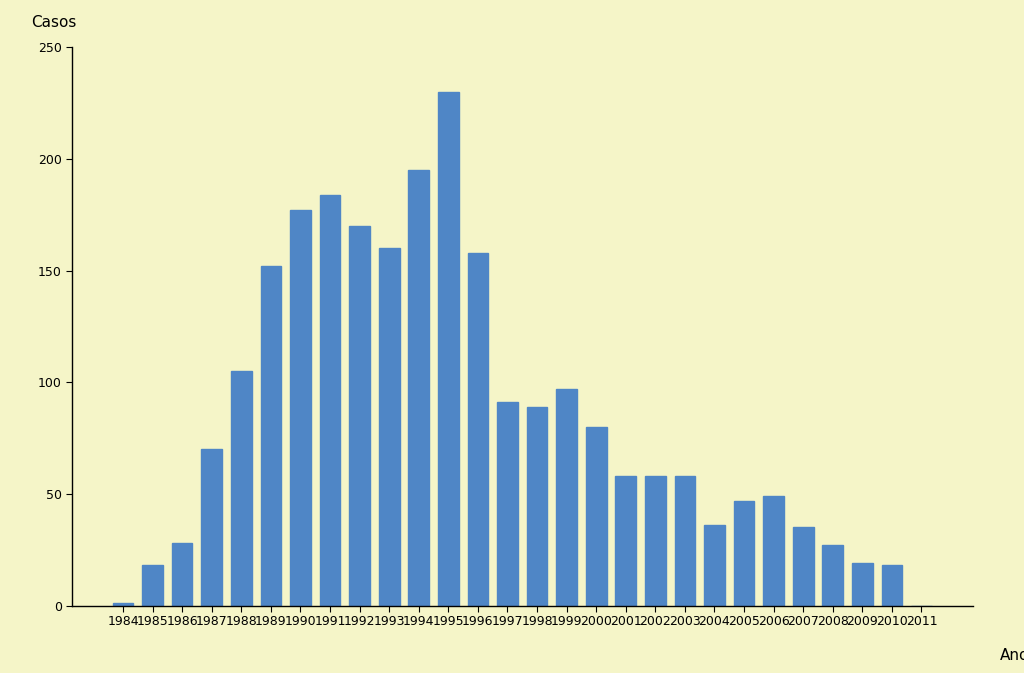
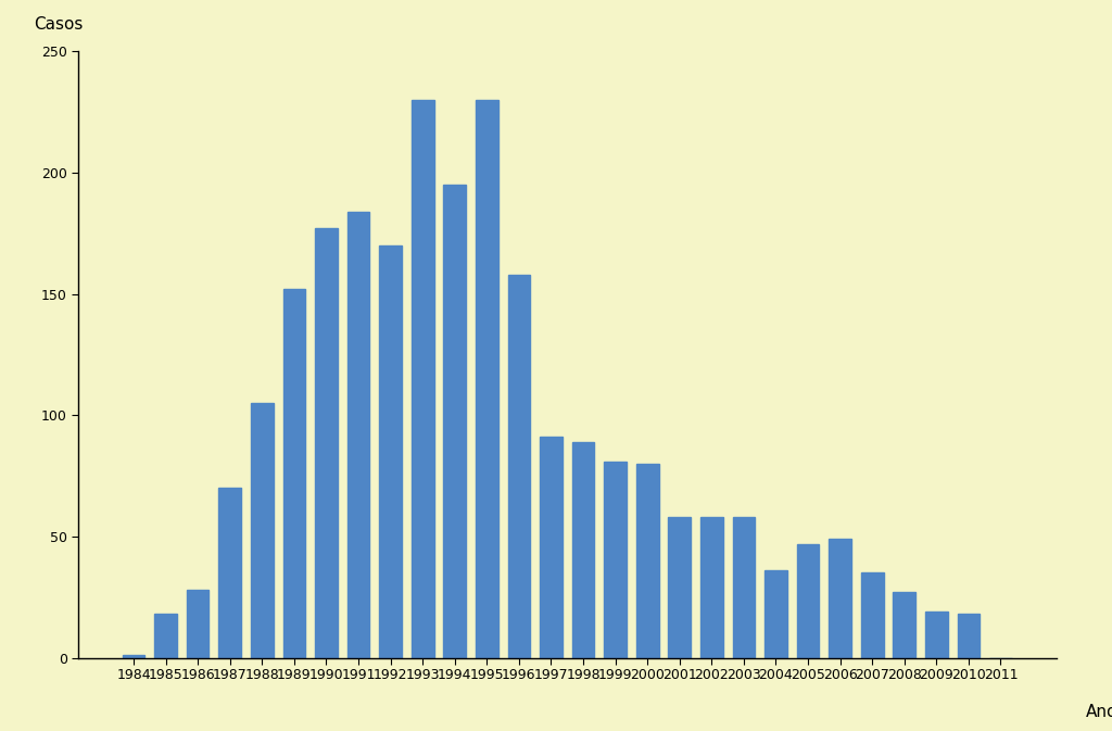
1993: 160 -> 230
1999: 97 -> 81
